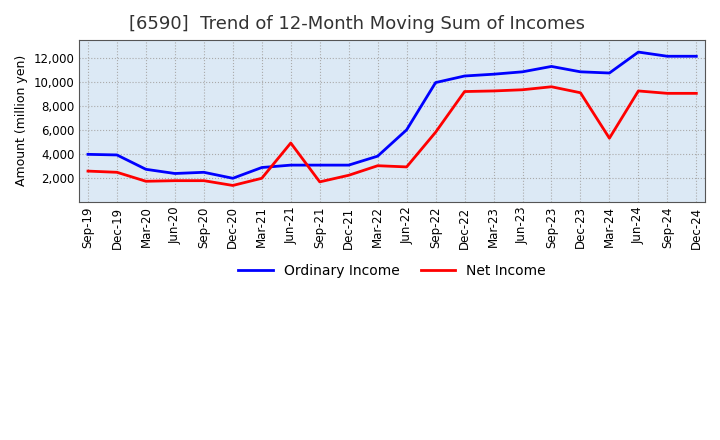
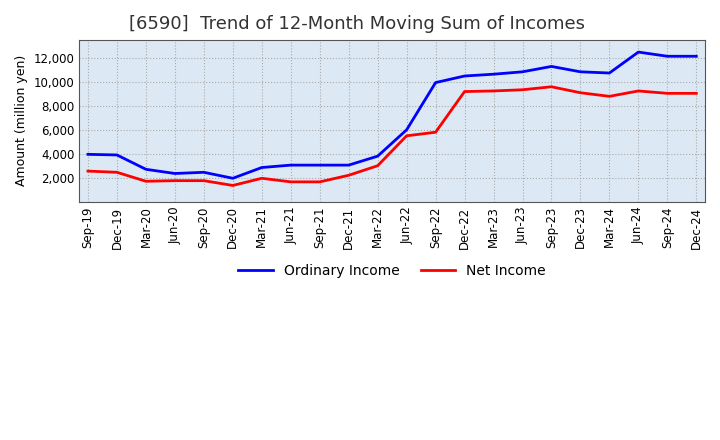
Net Income/Jun-21: 4,900 -> 1,600
Net Income/Jun-22: 2,900 -> 5,500
Net Income/Mar-24: 5,300 -> 8,800
